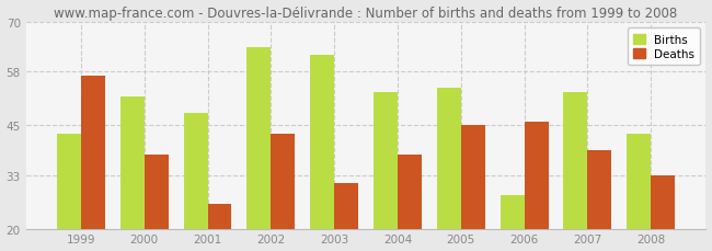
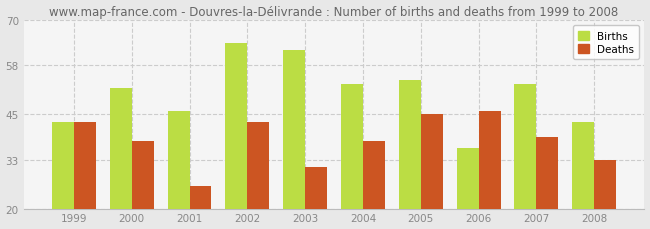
Deaths/1999: 57 -> 43
Births/2001: 48 -> 46
Births/2006: 28 -> 36
